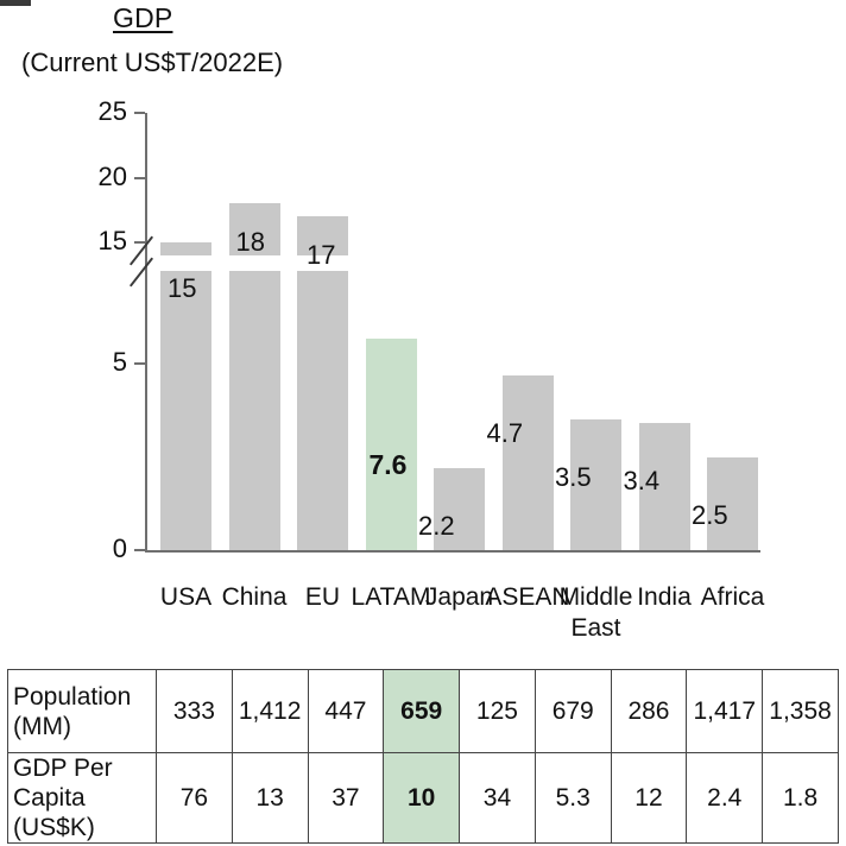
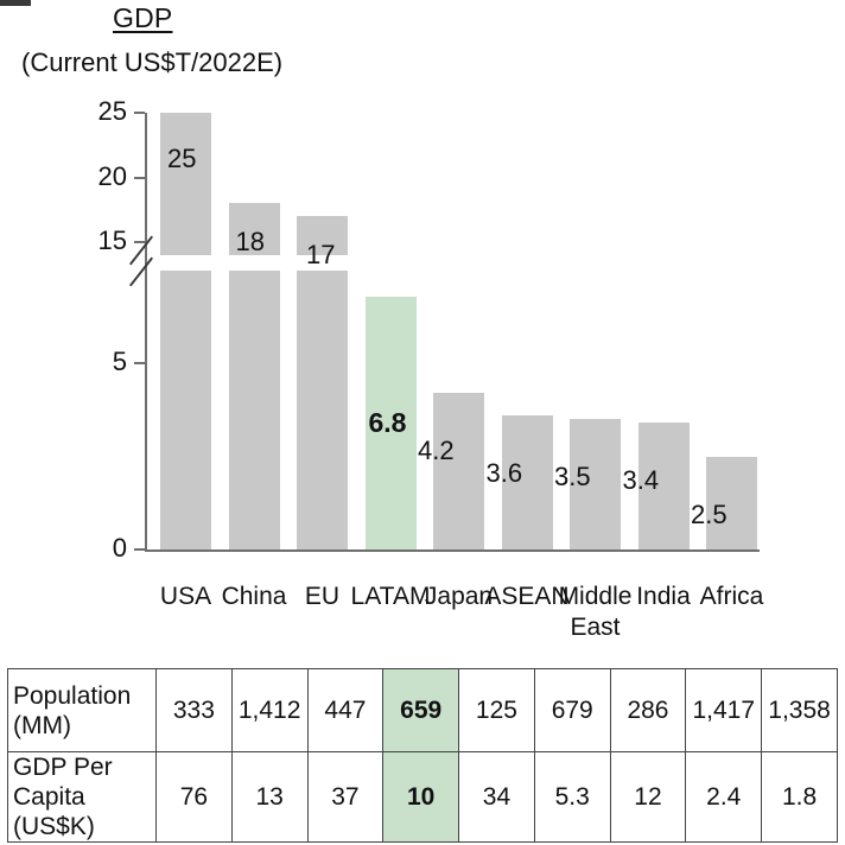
USA: 15 -> 25
LATAM: 7.6 -> 6.8
Japan: 2.2 -> 4.2
ASEAN: 4.7 -> 3.6
